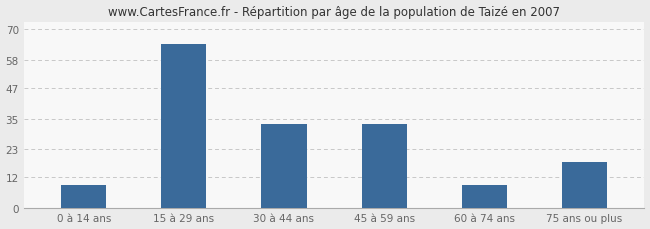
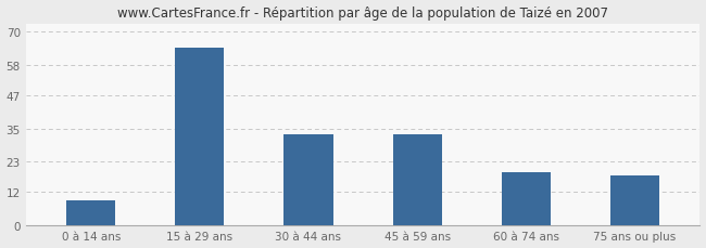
60 à 74 ans: 9 -> 19
